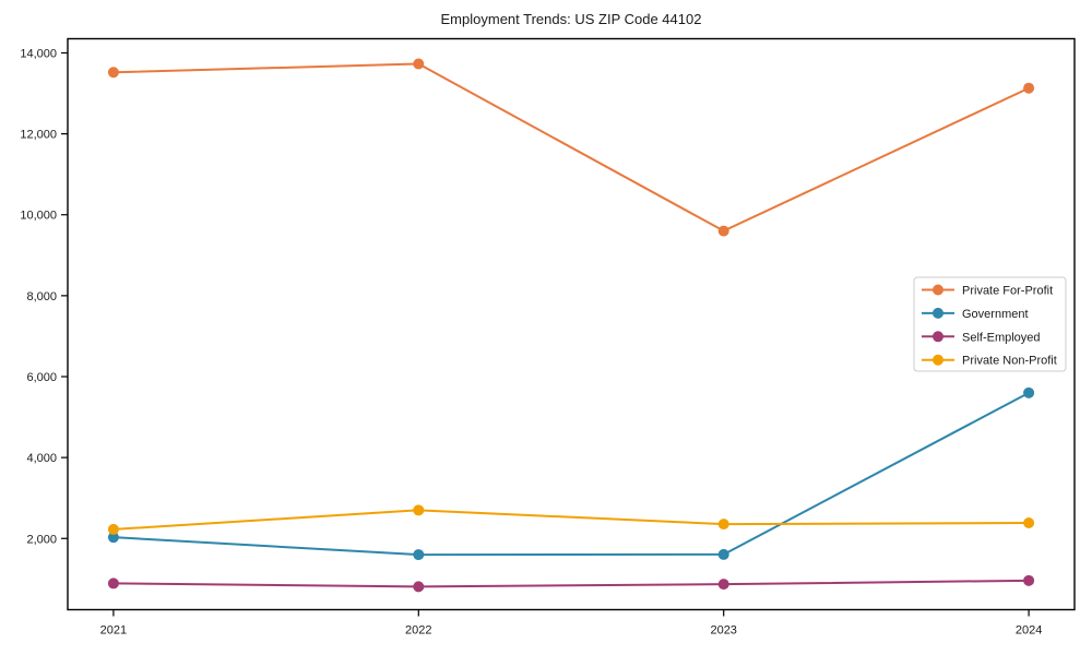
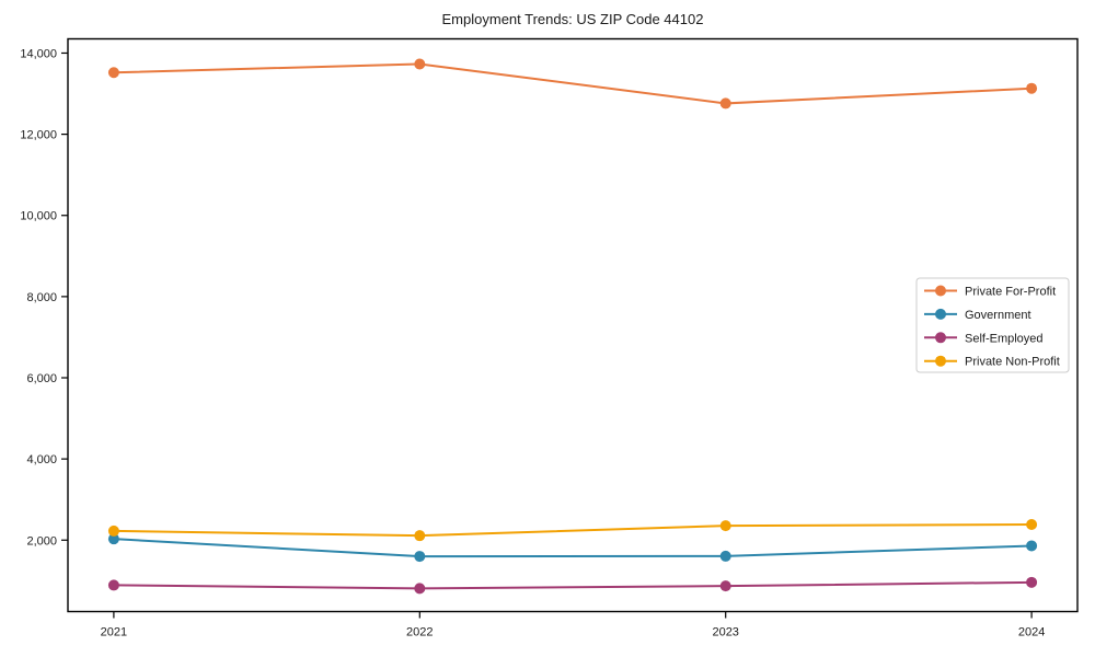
Private Non-Profit/2022: 2700 -> 2100
Private For-Profit/2023: 9600 -> 12800
Government/2024: 5600 -> 1900
